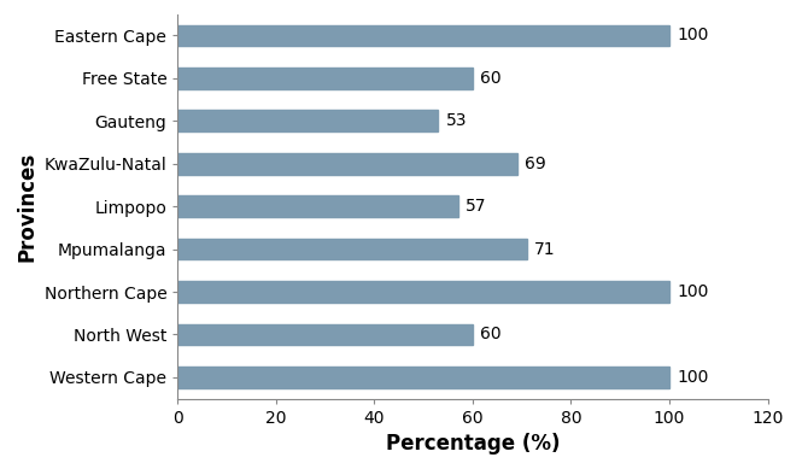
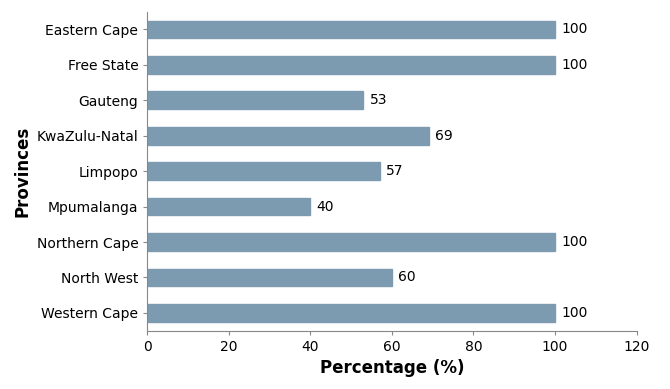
Free State: 60 -> 100
Mpumalanga: 71 -> 40
